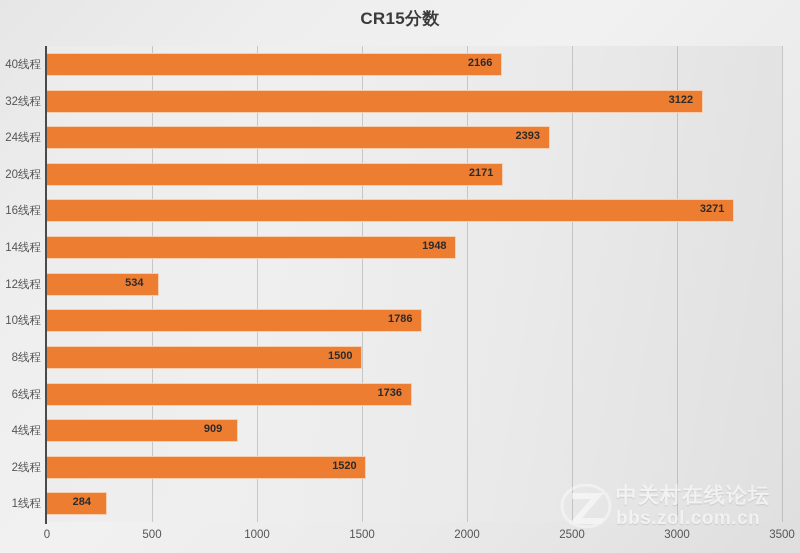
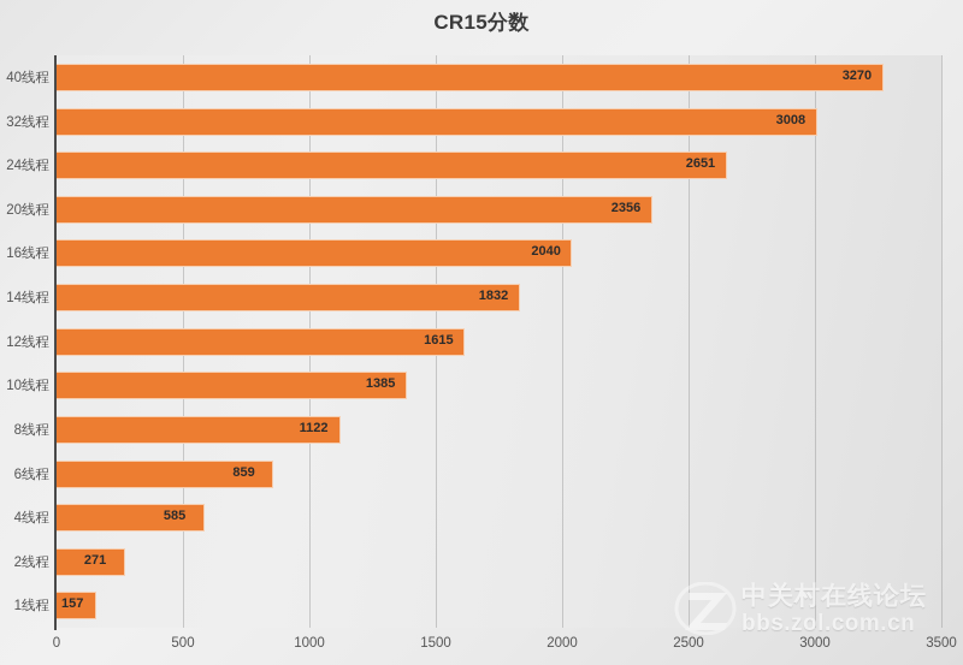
40线程: 2166 -> 3270
32线程: 3122 -> 3008
24线程: 2393 -> 2651
20线程: 2171 -> 2356
16线程: 3271 -> 2040
14线程: 1948 -> 1832
12线程: 534 -> 1615
10线程: 1786 -> 1385
8线程: 1500 -> 1122
6线程: 1736 -> 859
4线程: 909 -> 585
2线程: 1520 -> 271
1线程: 284 -> 157
